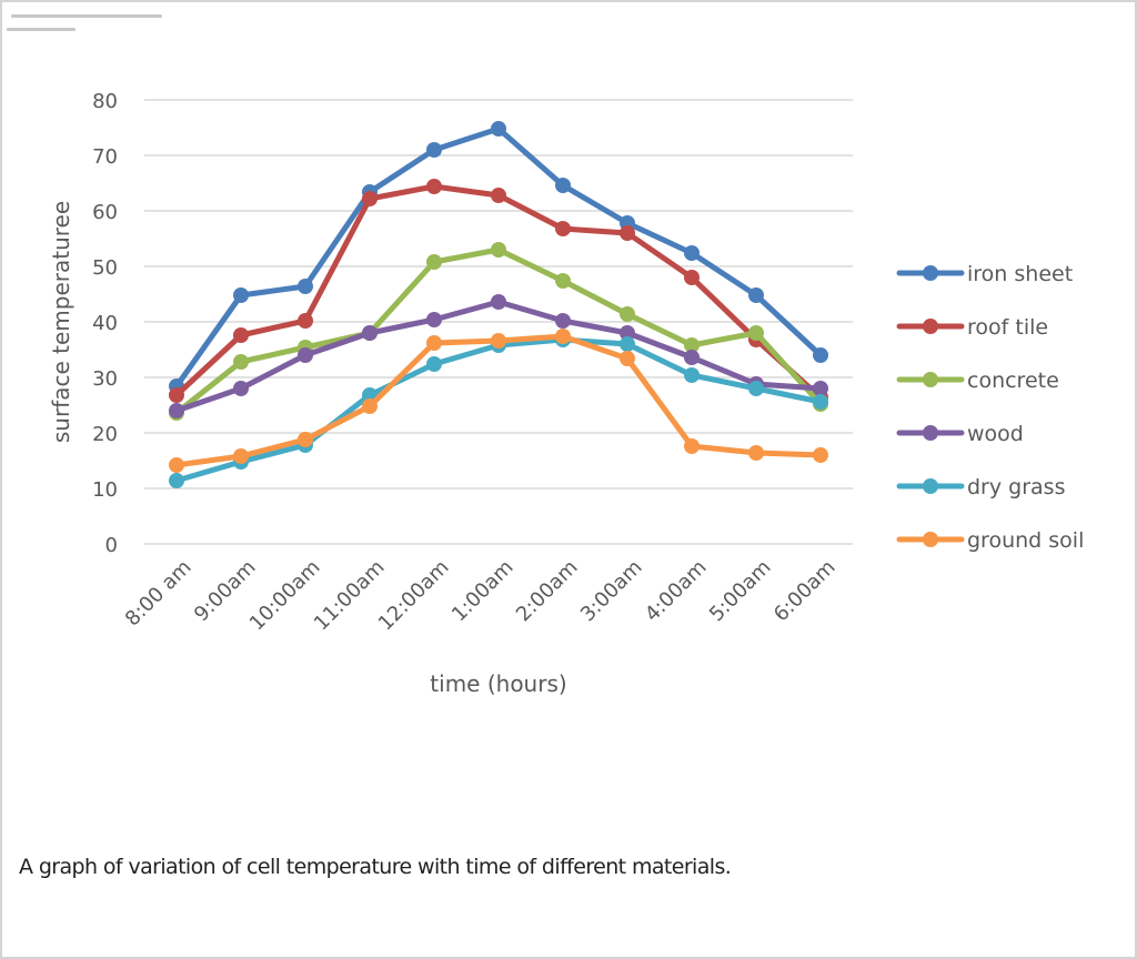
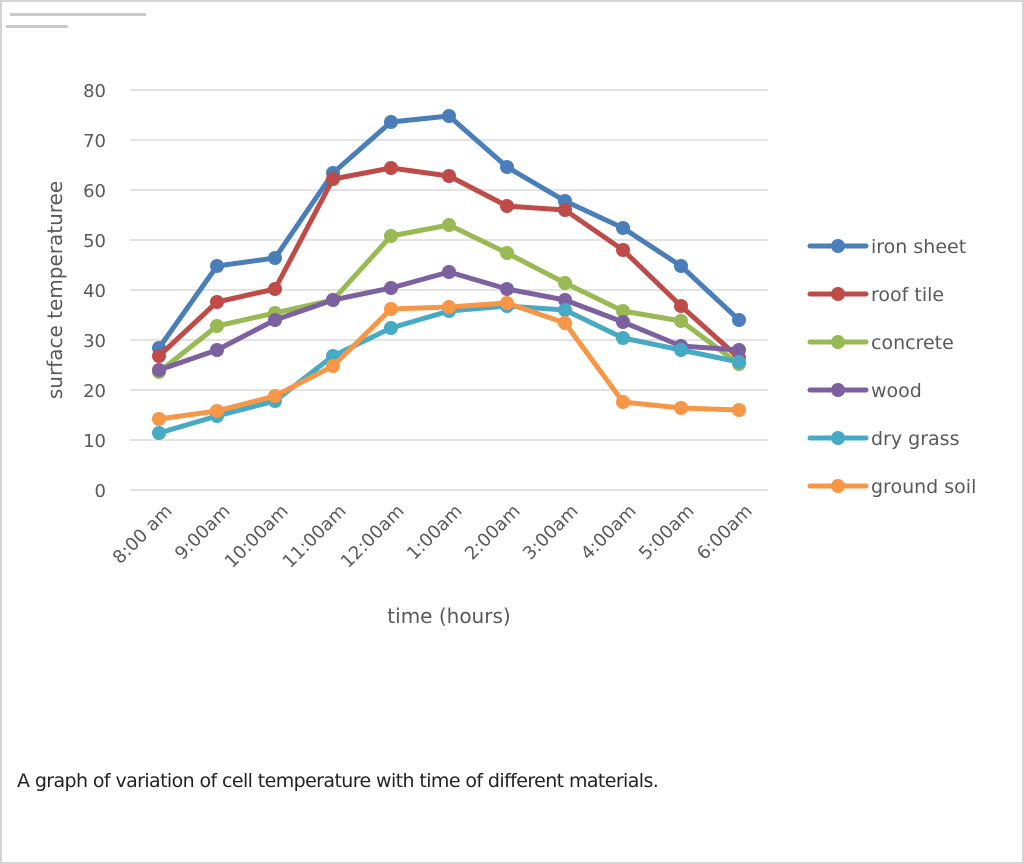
iron sheet/12:00am: 71 -> 74
concrete/5:00am: 38 -> 34
